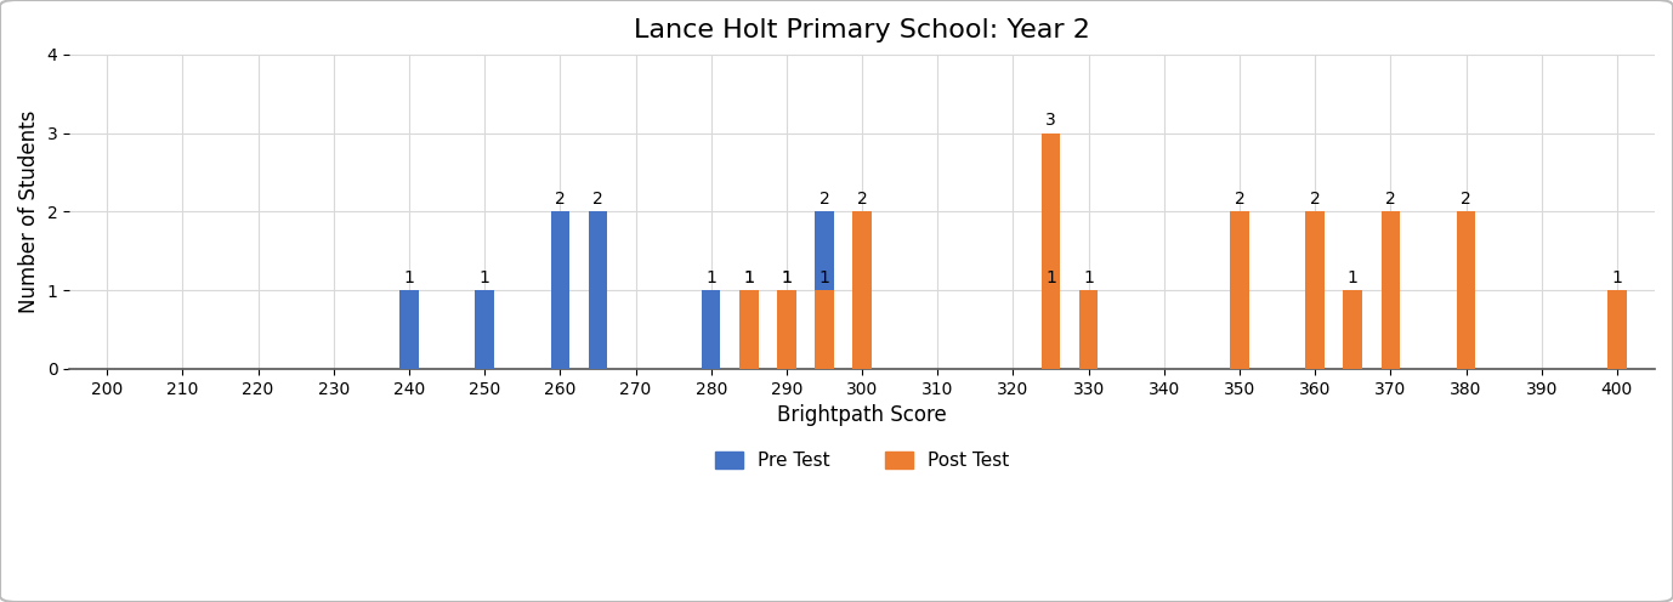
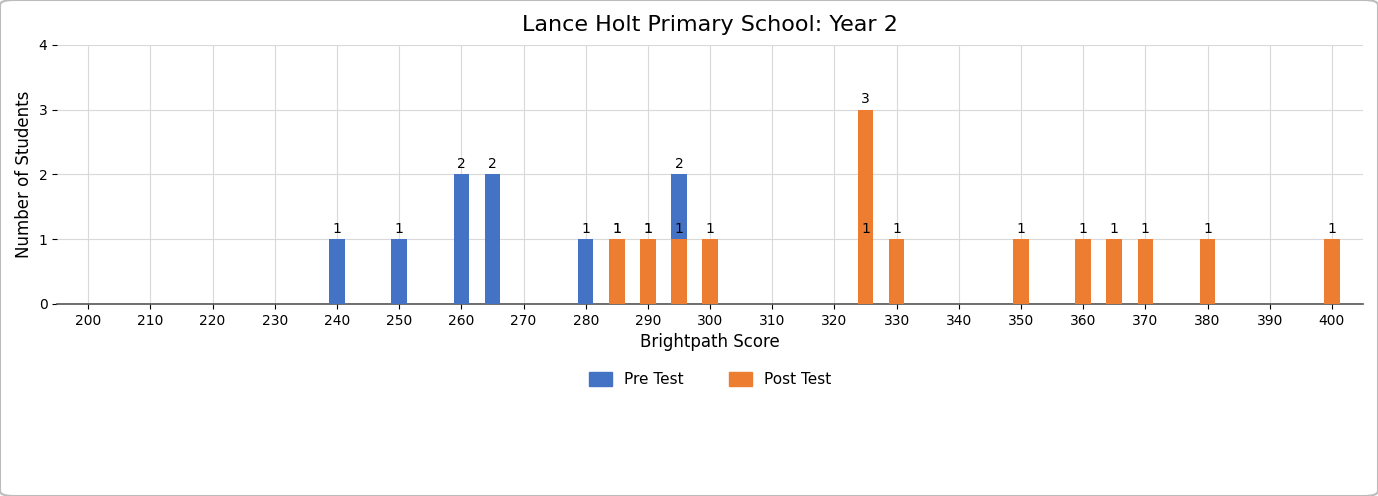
Post Test/300: 2 -> 1
Post Test/350: 2 -> 1
Post Test/360: 2 -> 1
Post Test/370: 2 -> 1
Post Test/380: 2 -> 1
